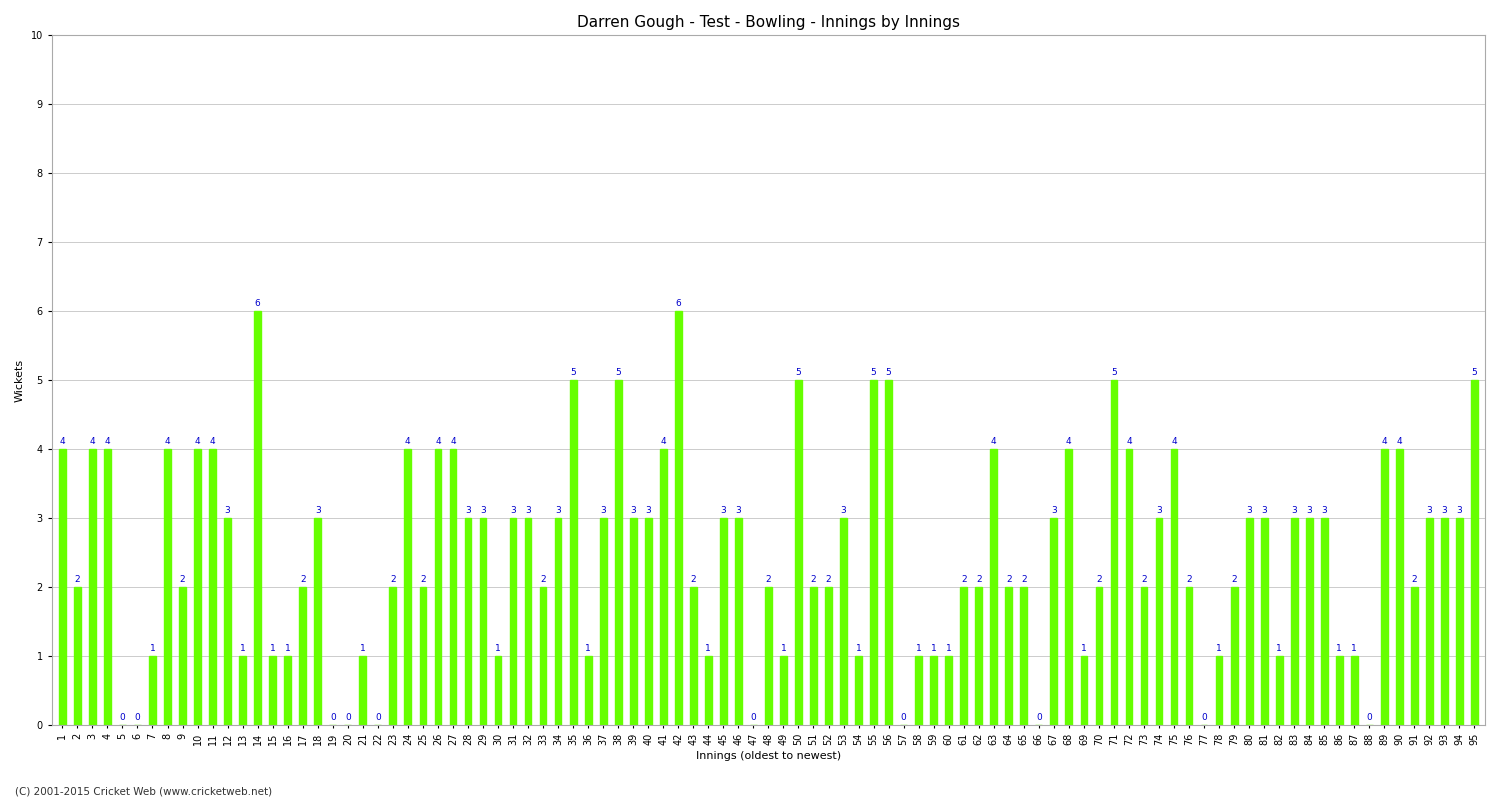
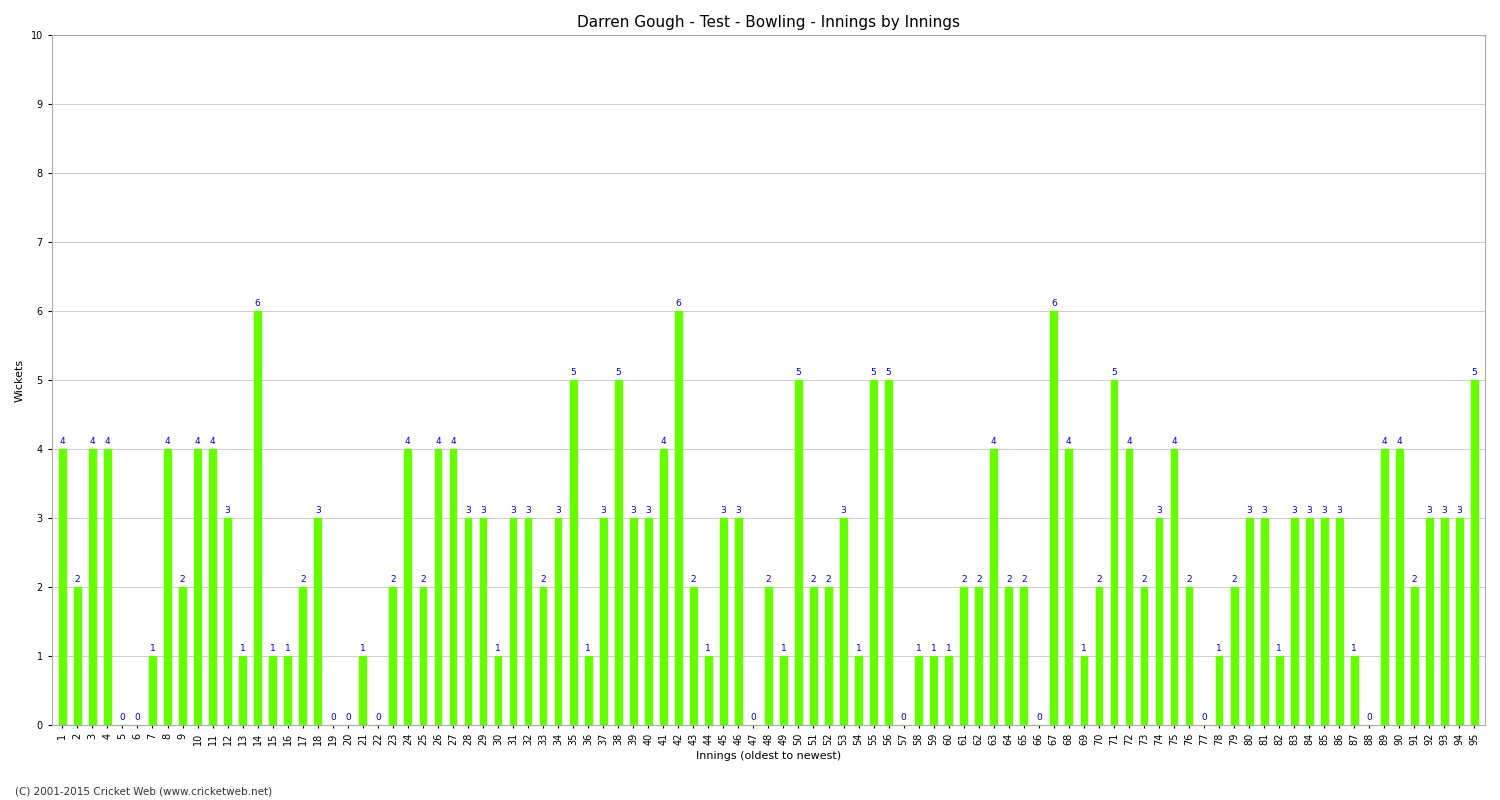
67: 3 -> 6
86: 1 -> 3
